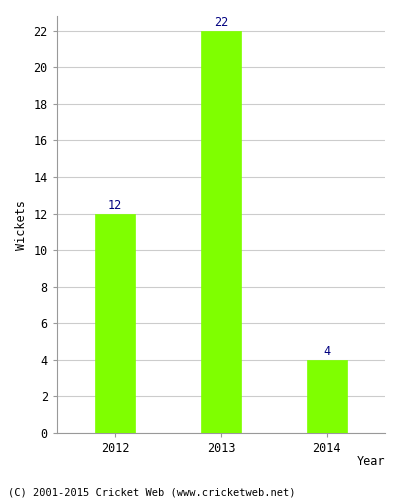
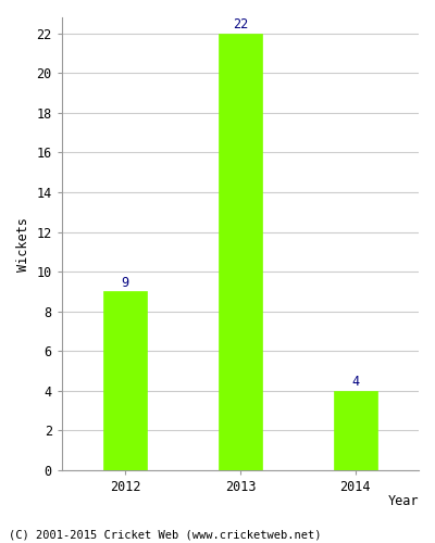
2012: 12 -> 9
